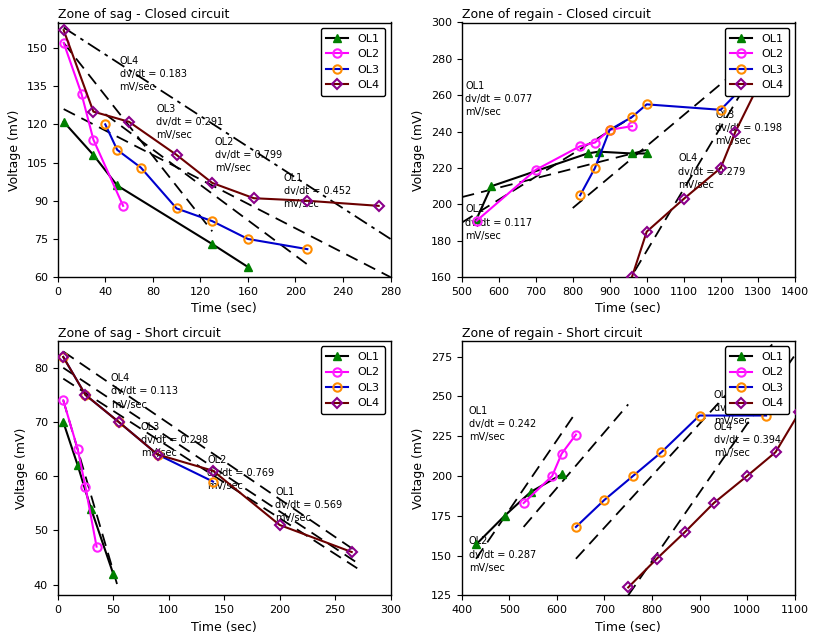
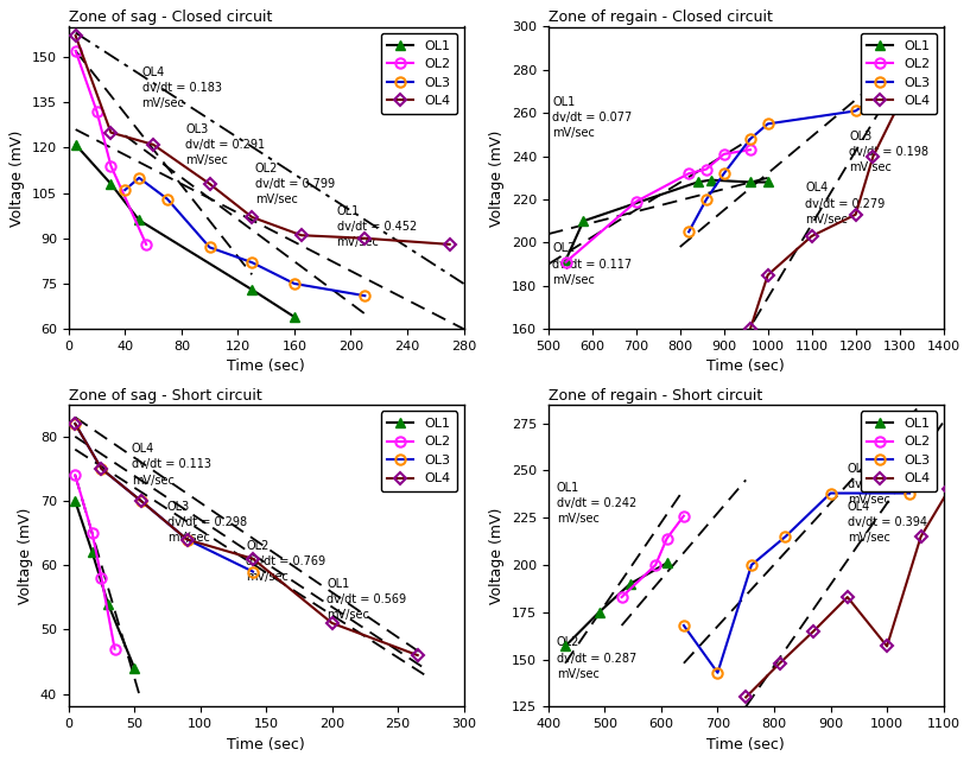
Zone of sag - Closed circuit/OL3/40: 120 -> 106
Zone of regain - Closed circuit/OL3/900: 241 -> 232
Zone of regain - Closed circuit/OL3/1200: 252 -> 261
Zone of regain - Closed circuit/OL4/1200: 220 -> 213
Zone of sag - Short circuit/OL1/50: 42 -> 44
Zone of regain - Short circuit/OL3/700: 185 -> 143
Zone of regain - Short circuit/OL4/1000: 200 -> 157
